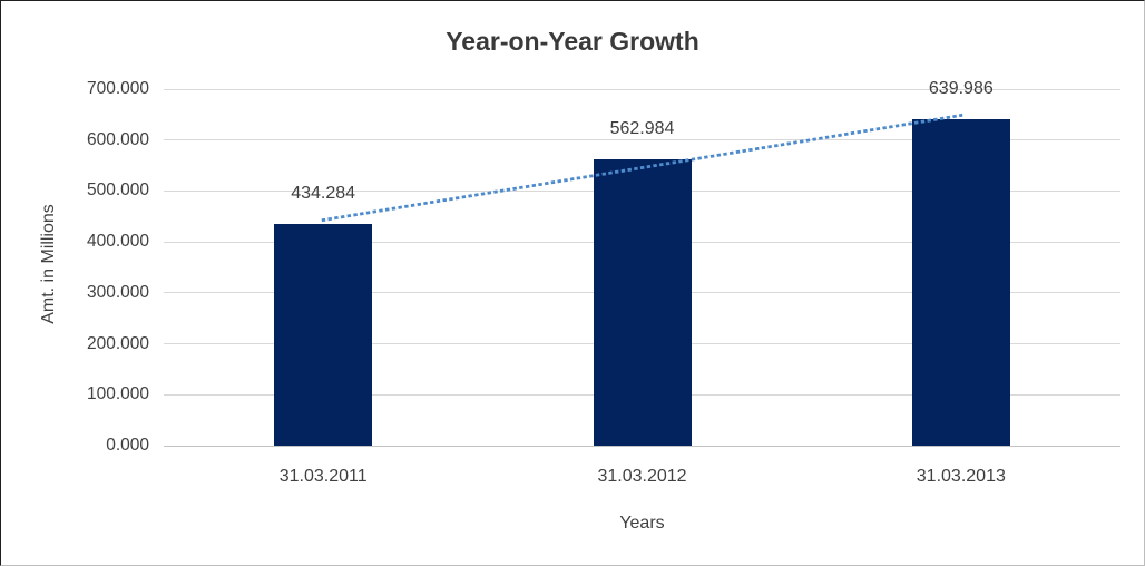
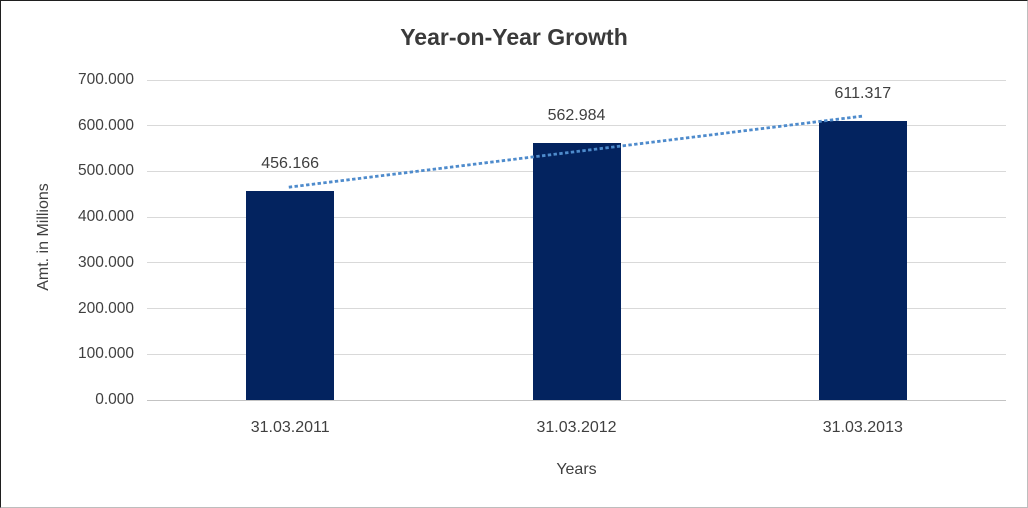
31.03.2011: 434.284 -> 456.166
31.03.2013: 639.986 -> 611.317
